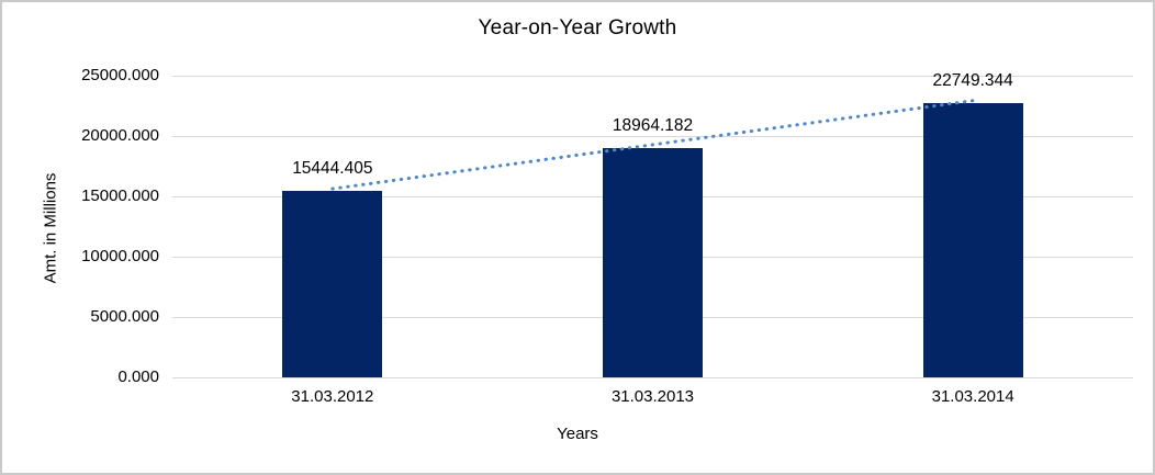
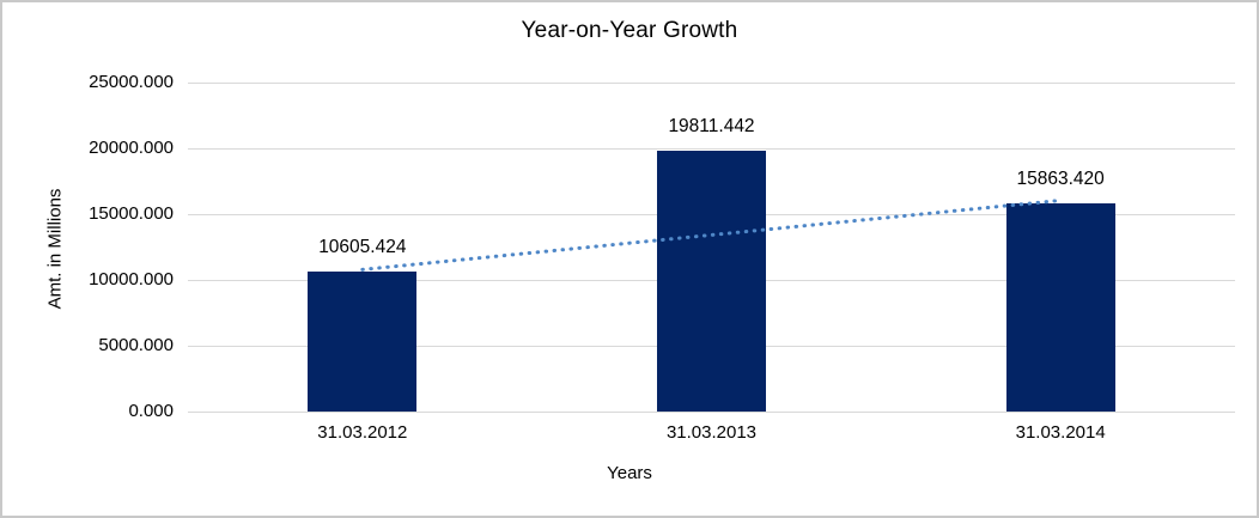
31.03.2012: 15444.405 -> 10605.424
31.03.2013: 18964.182 -> 19811.442
31.03.2014: 22749.344 -> 15863.420
